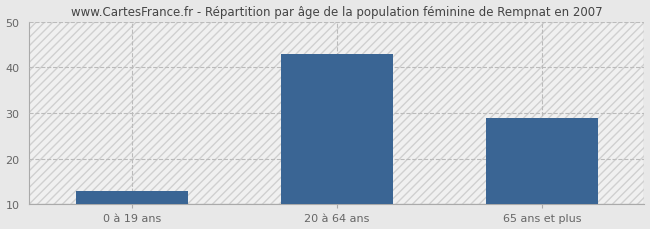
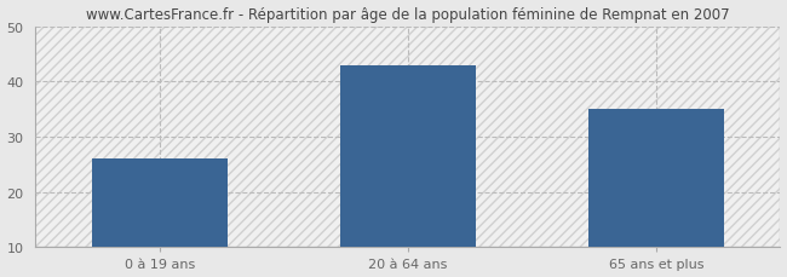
0 à 19 ans: 13 -> 26
65 ans et plus: 29 -> 35
